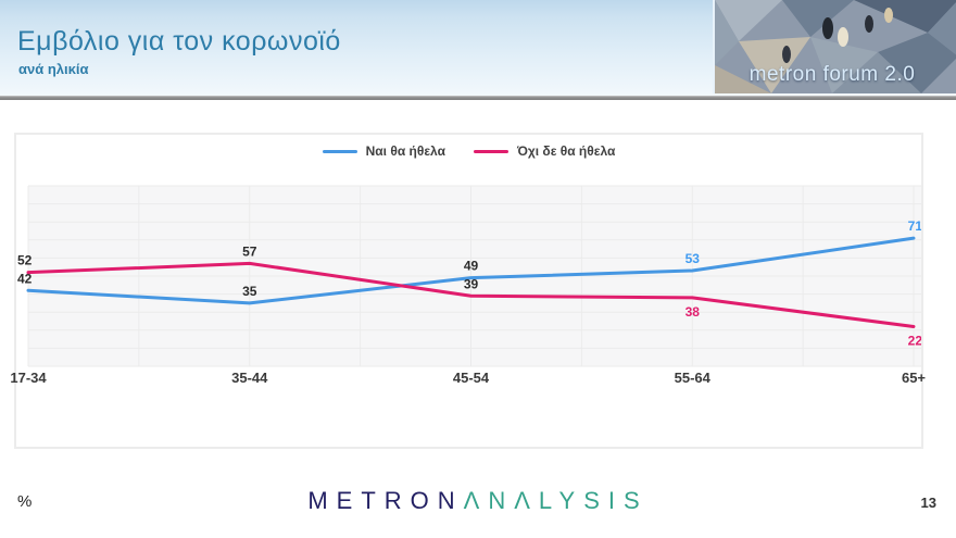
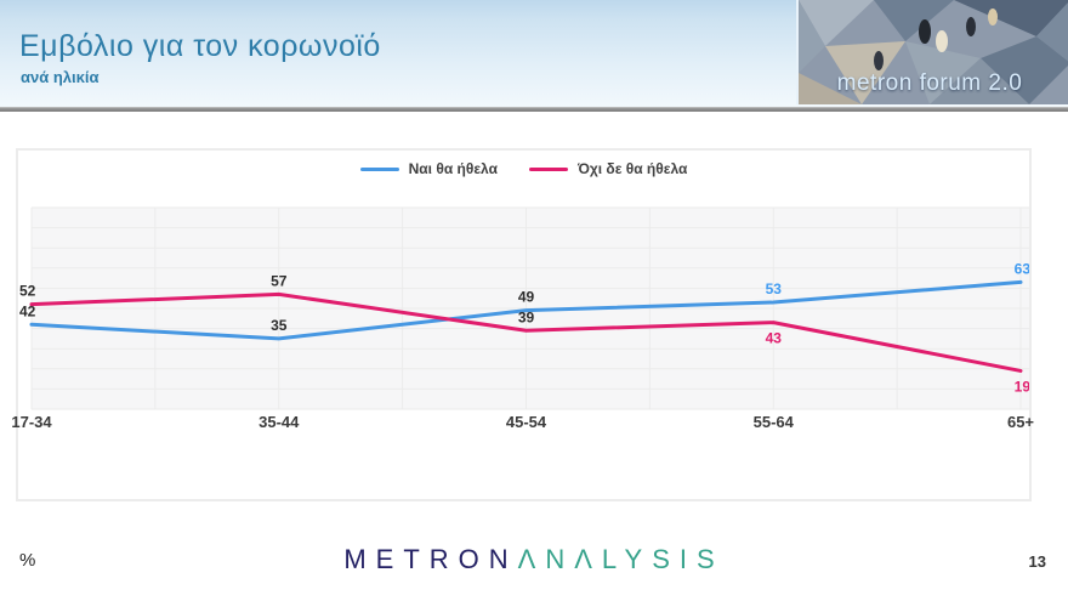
Όχι δε θα ήθελα/55-64: 38 -> 43
Ναι θα ήθελα/65+: 71 -> 63
Όχι δε θα ήθελα/65+: 22 -> 19
